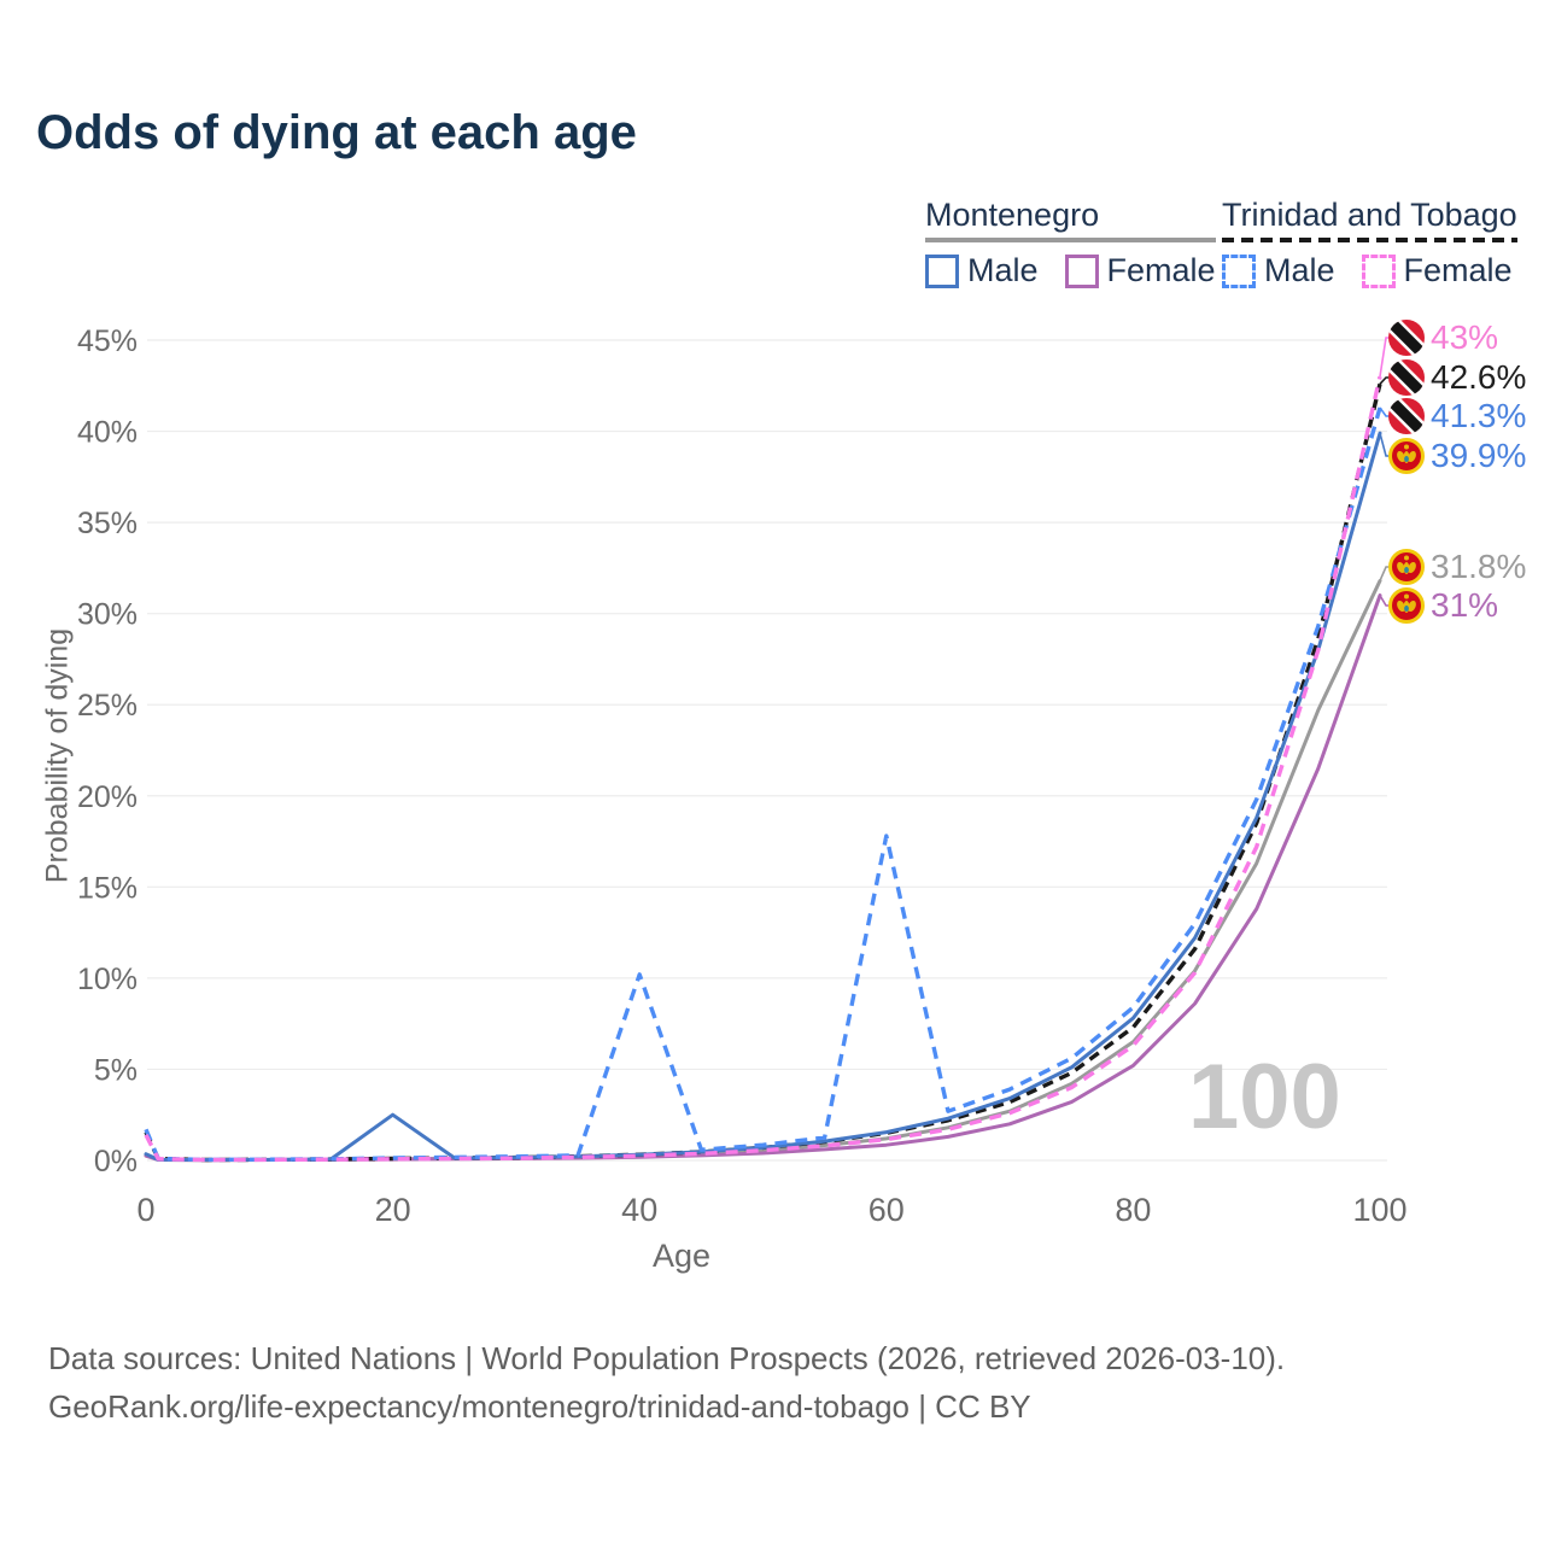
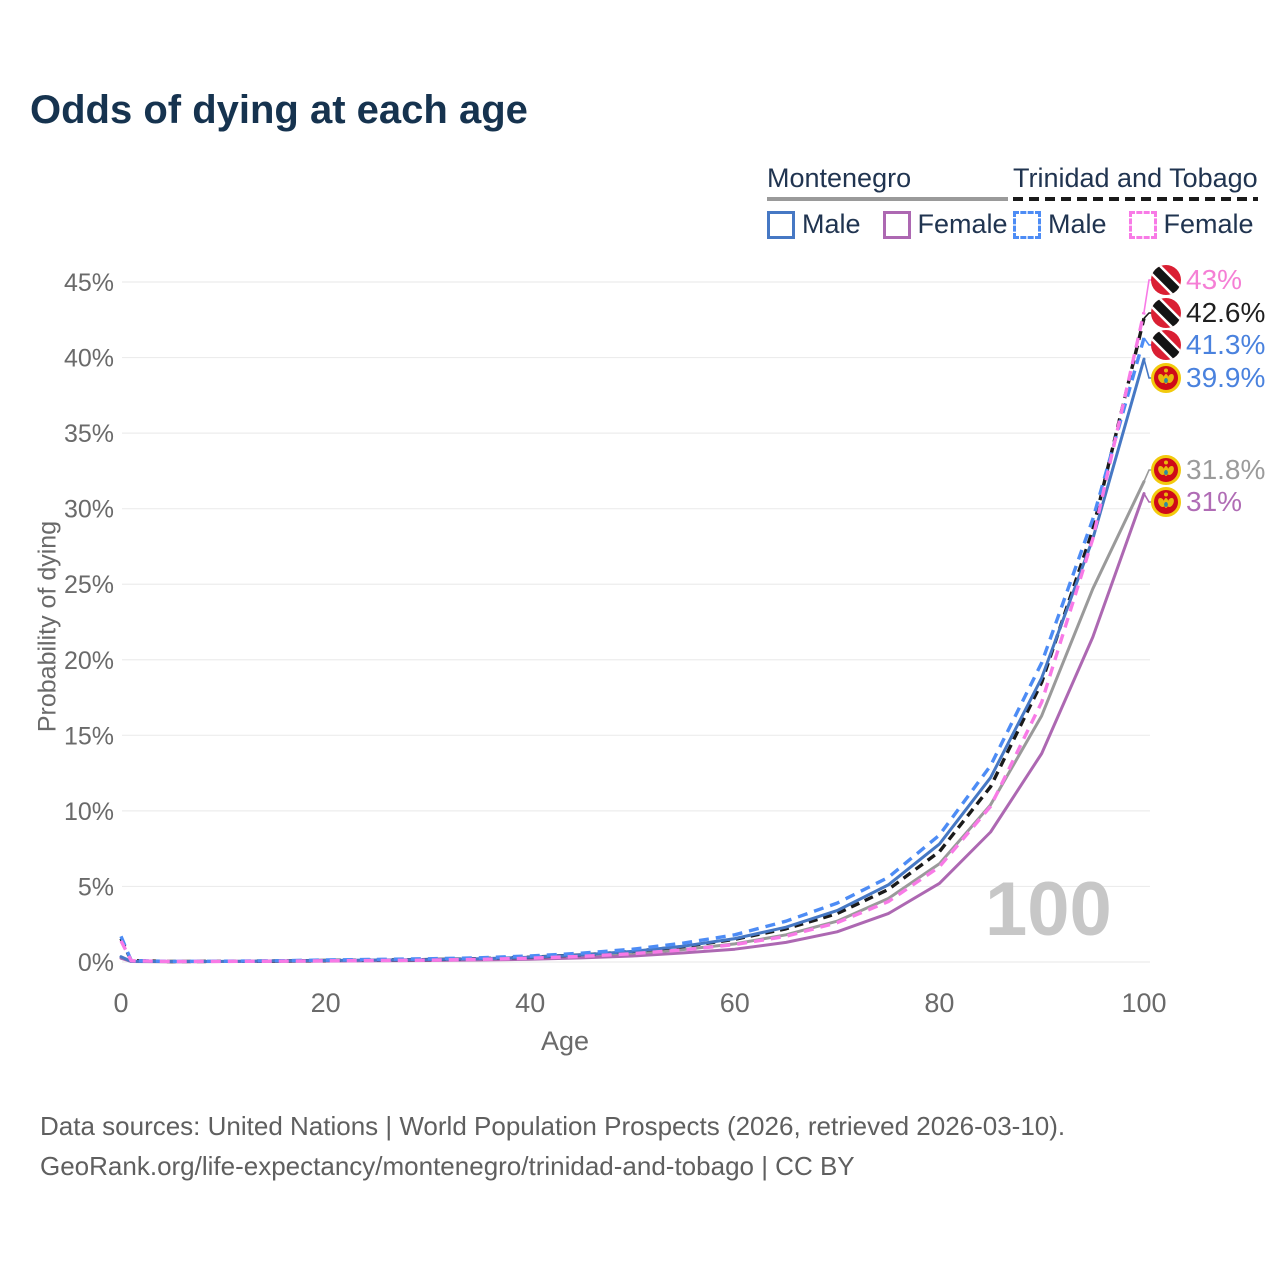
Montenegro Male/20: 2.5% -> 0.1%
Trinidad and Tobago Male/40: 10.2% -> 0.4%
Trinidad and Tobago Male/60: 17.8% -> 1.8%
